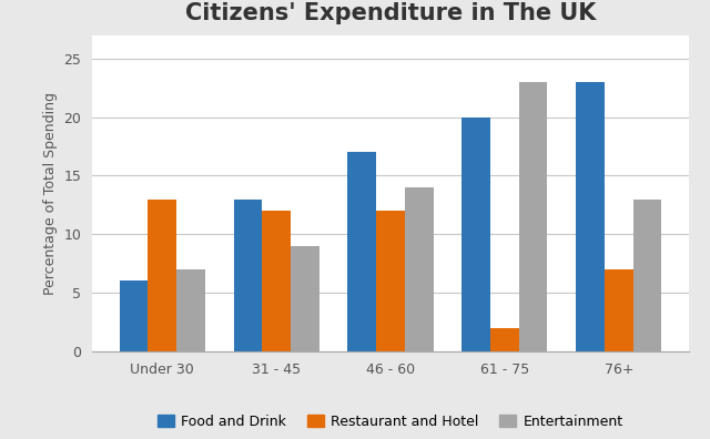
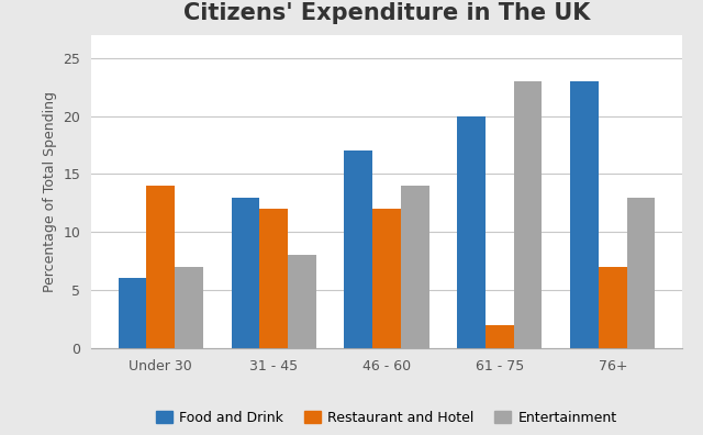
Restaurant and Hotel/Under 30: 13 -> 14
Entertainment/31 - 45: 9 -> 8
